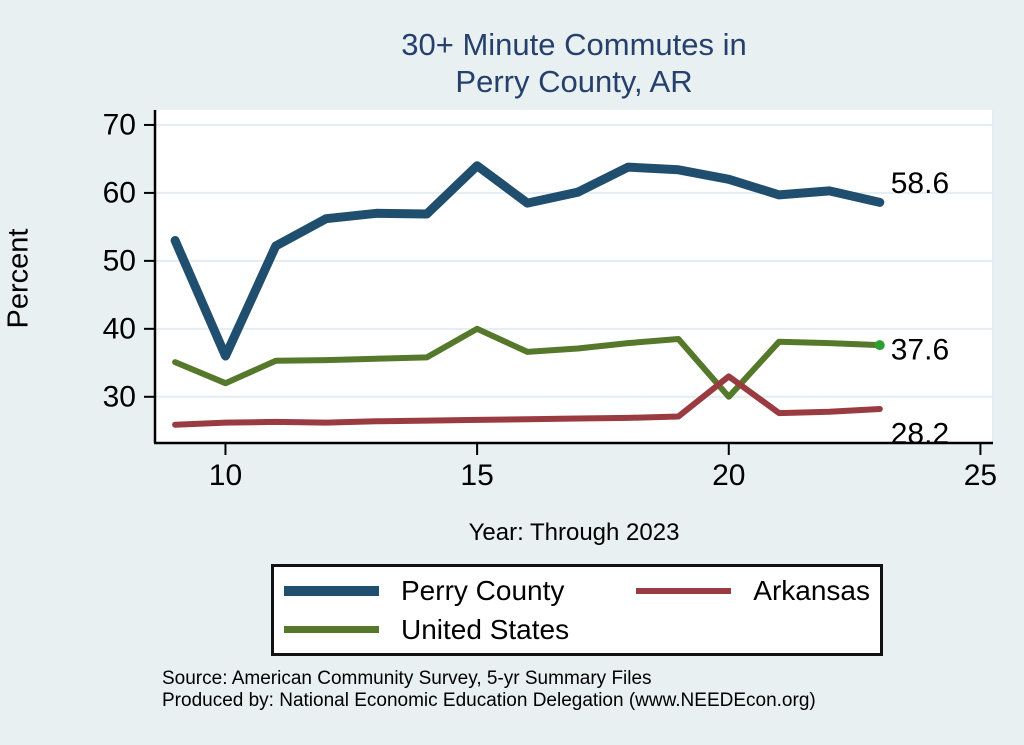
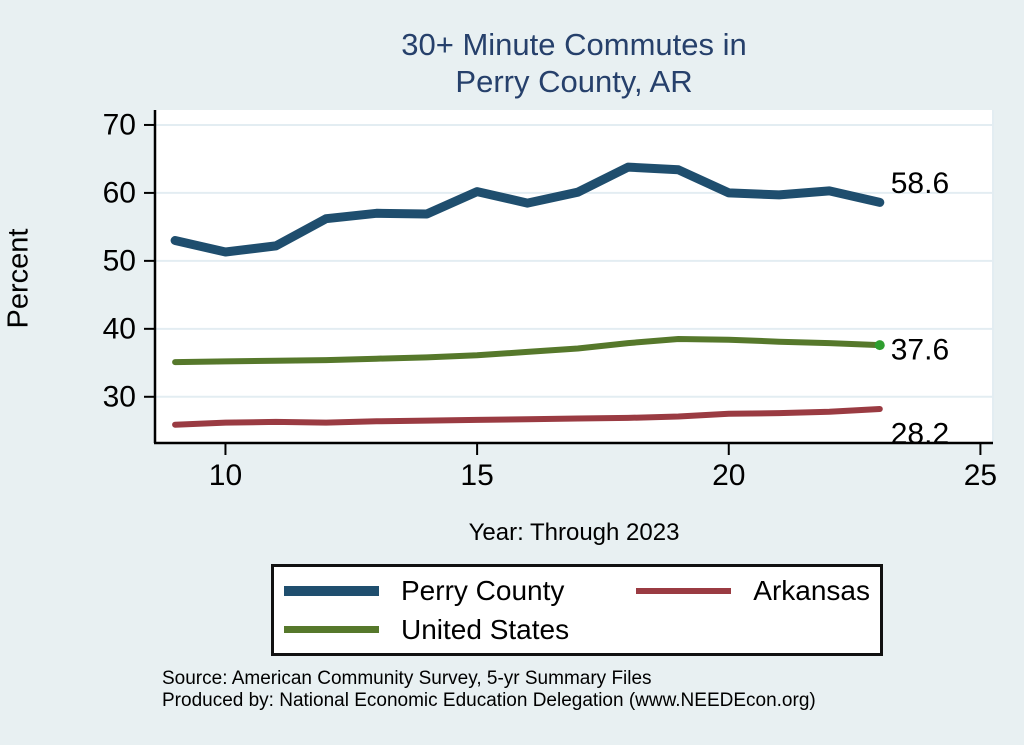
Perry County/10: 36 -> 51
United States/10: 32 -> 35
Perry County/15: 64 -> 60
United States/15: 40 -> 36
Perry County/20: 62 -> 60
United States/20: 30 -> 38
Arkansas/20: 33 -> 28
